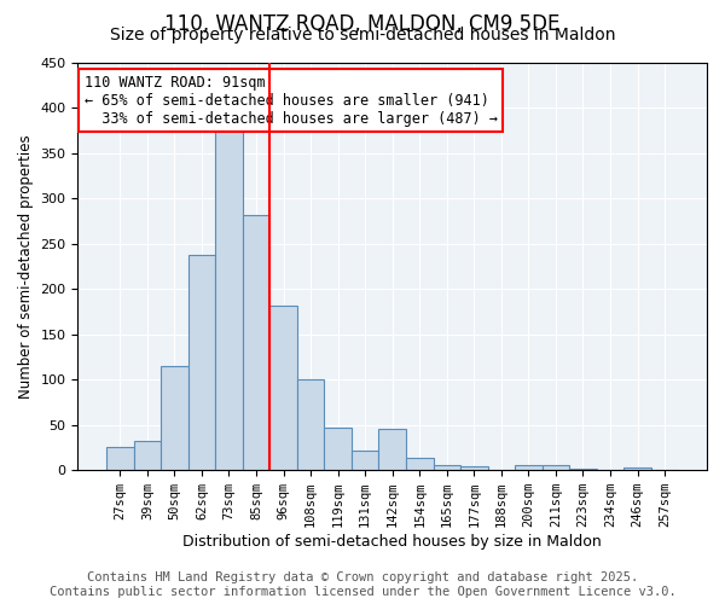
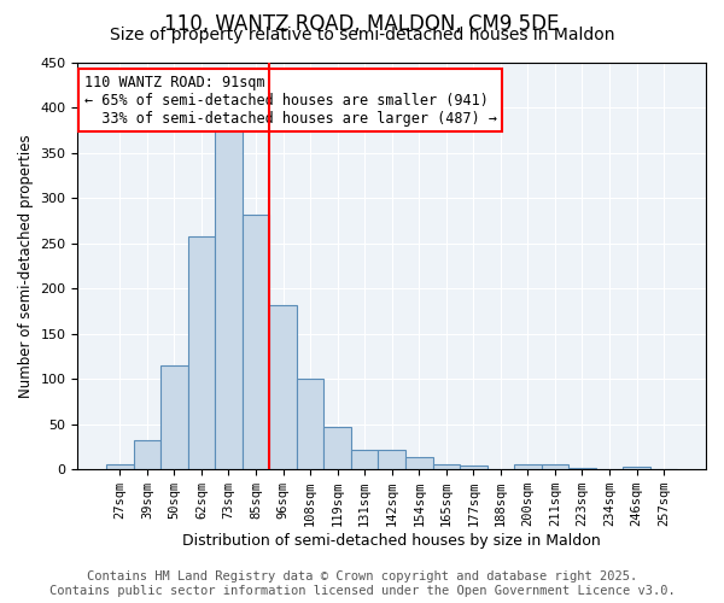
27sqm: 26 -> 6
62sqm: 238 -> 258
142sqm: 46 -> 21
